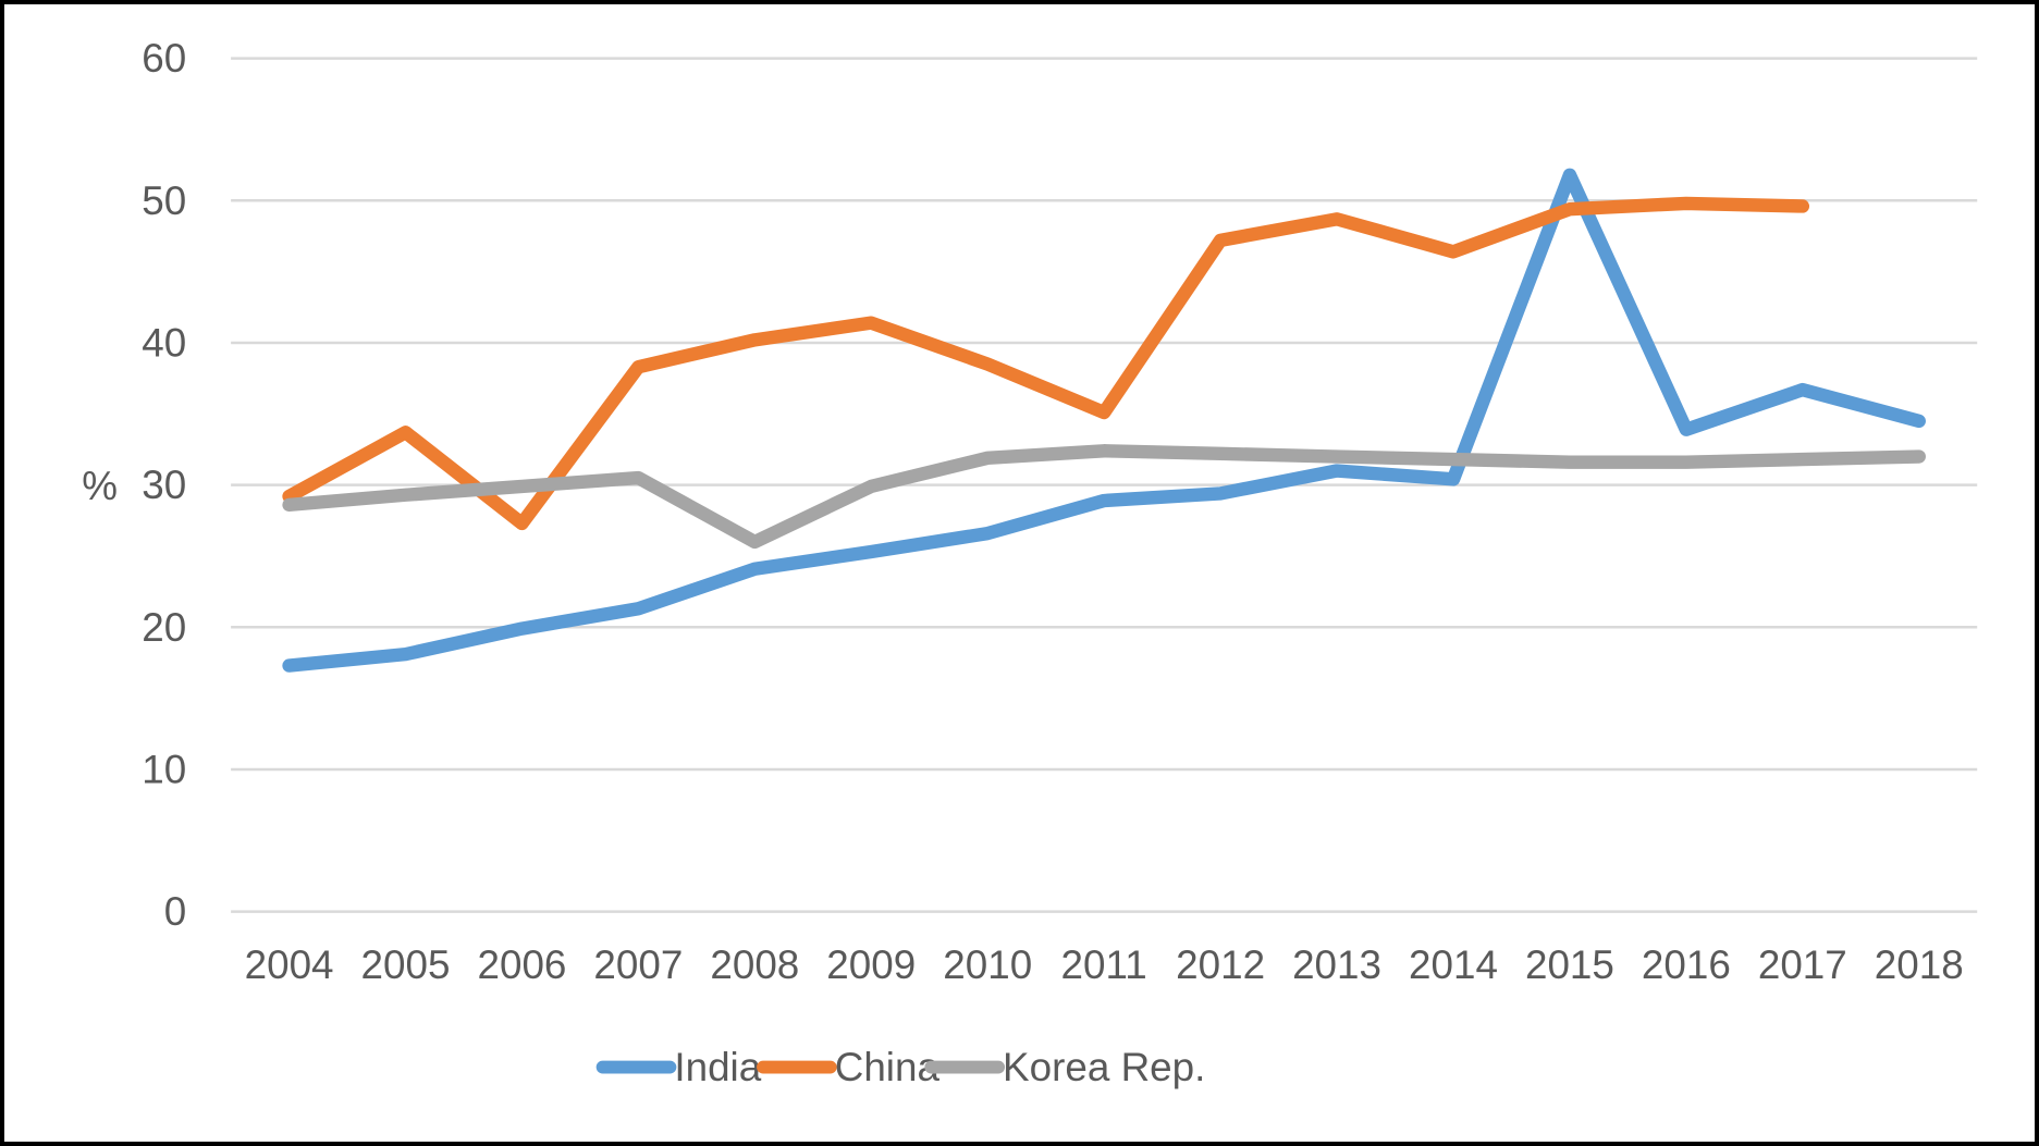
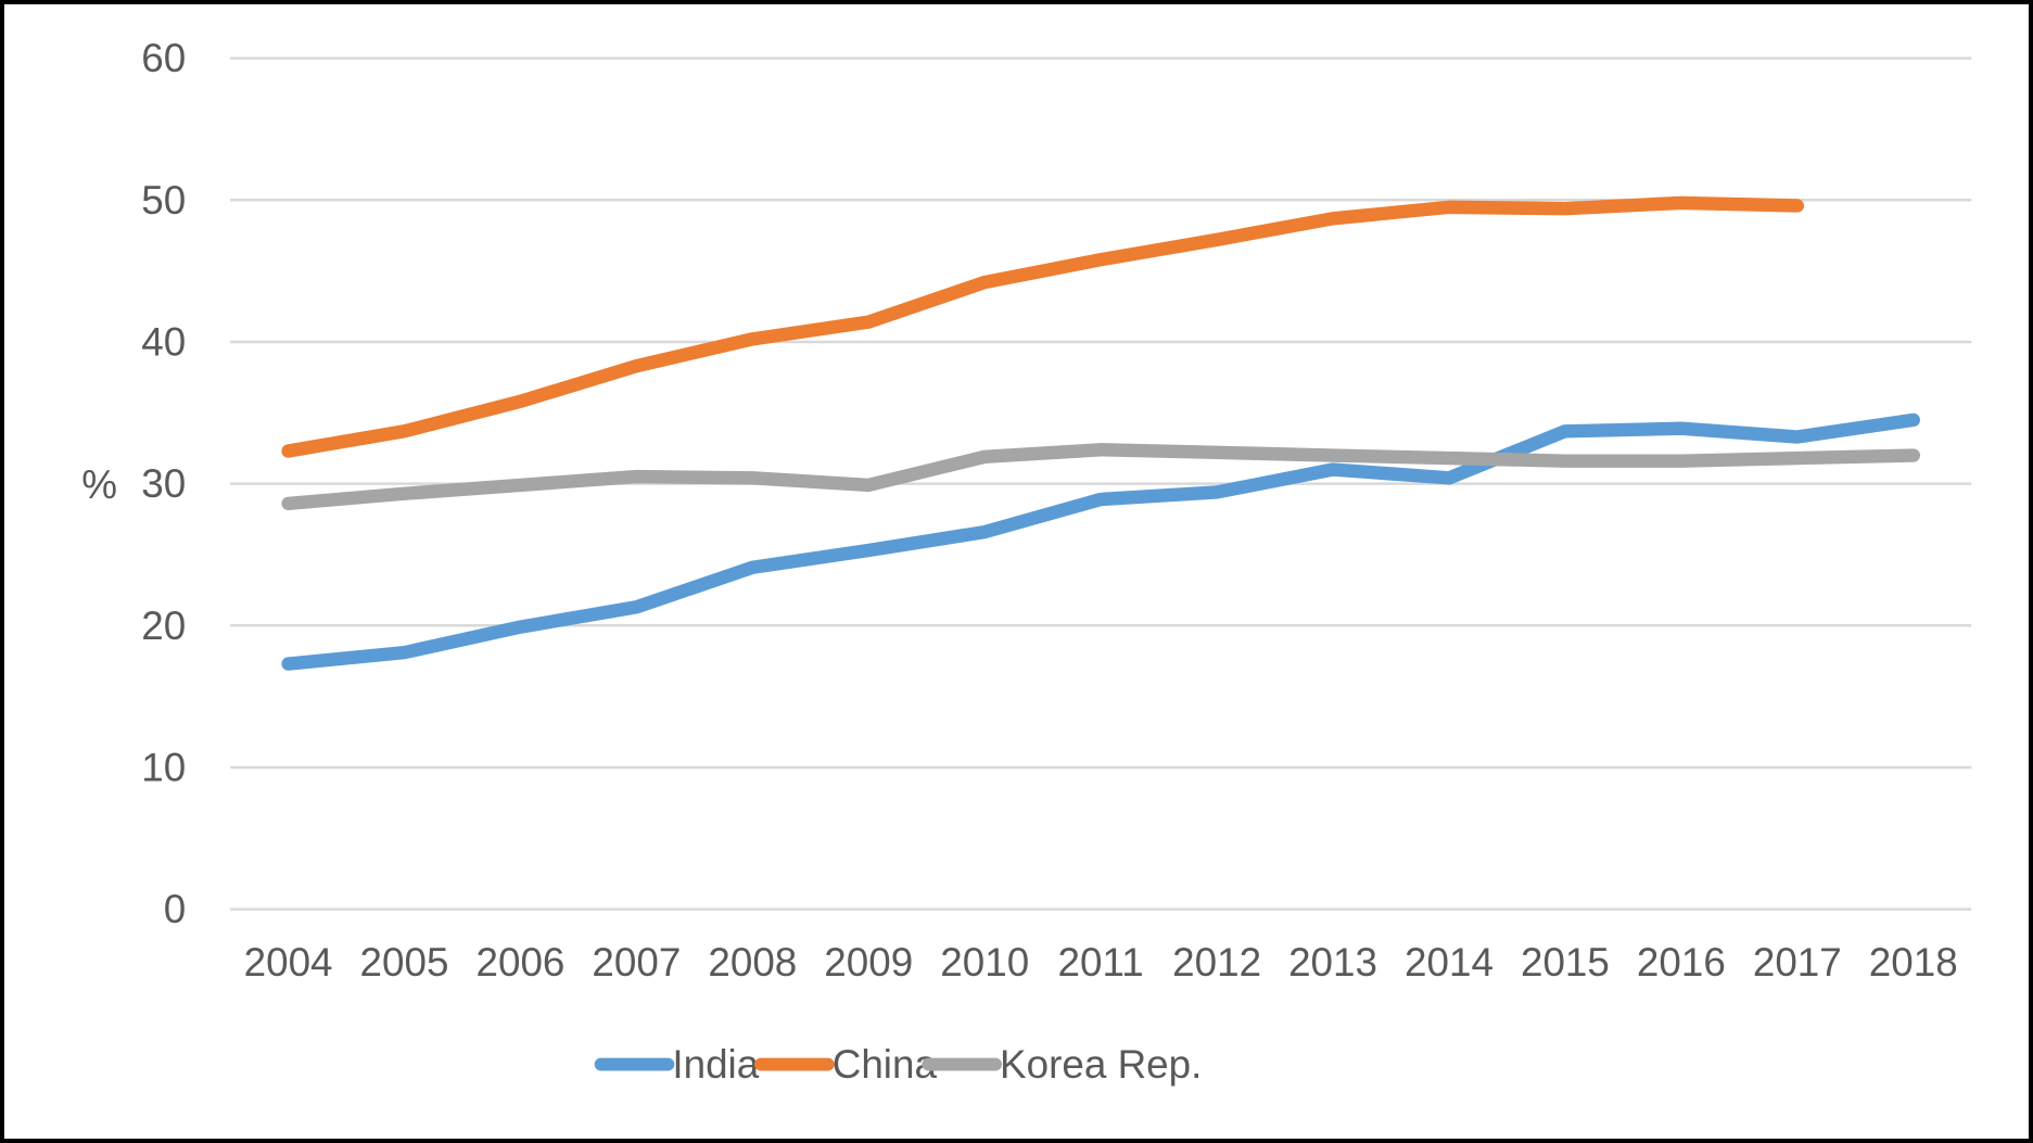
China/2004: 29.2 -> 32.3
China/2006: 27.3 -> 35.8
Korea Rep./2008: 26.0 -> 30.4
China/2010: 38.5 -> 44.2
China/2011: 35.1 -> 45.8
China/2014: 46.4 -> 49.5
India/2015: 51.8 -> 33.7
India/2017: 36.7 -> 33.3
